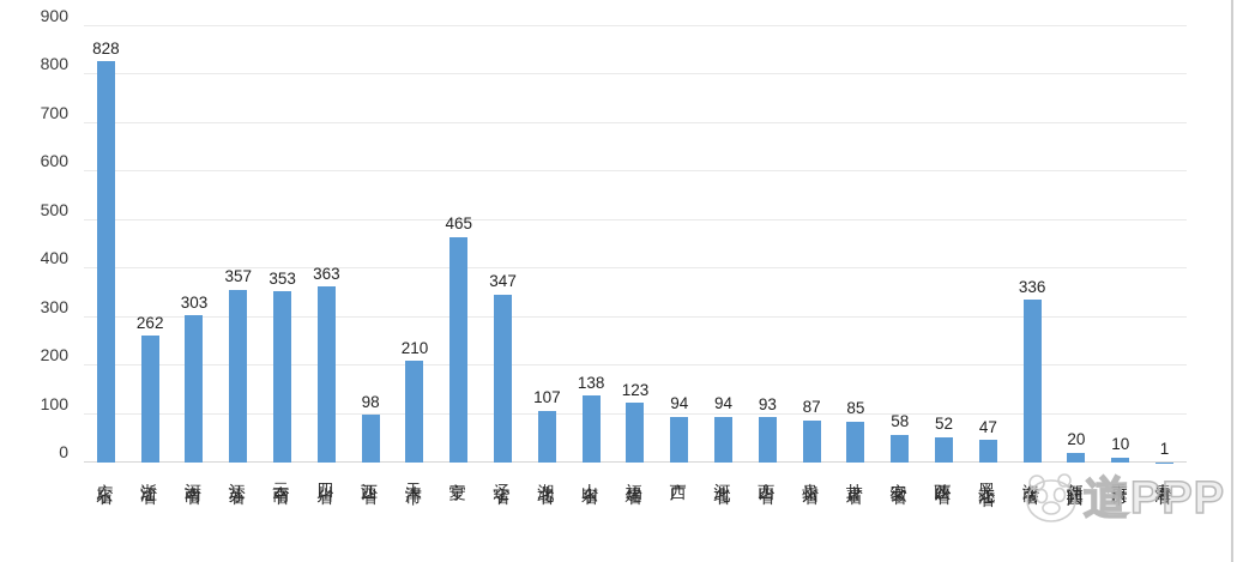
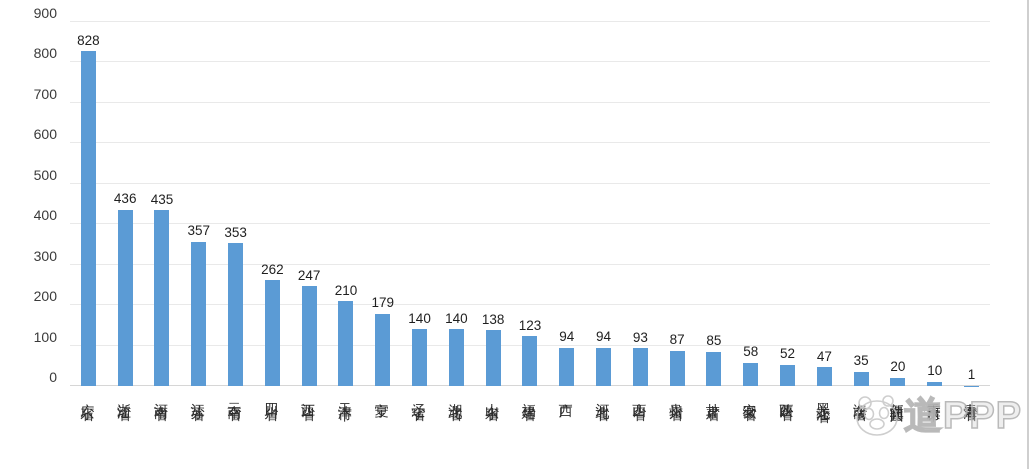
浙江省: 262 -> 436
河南省: 303 -> 435
四川省: 363 -> 262
江西省: 98 -> 247
宁夏: 465 -> 179
辽宁省: 347 -> 140
湖北省: 107 -> 140
海南省: 336 -> 35
